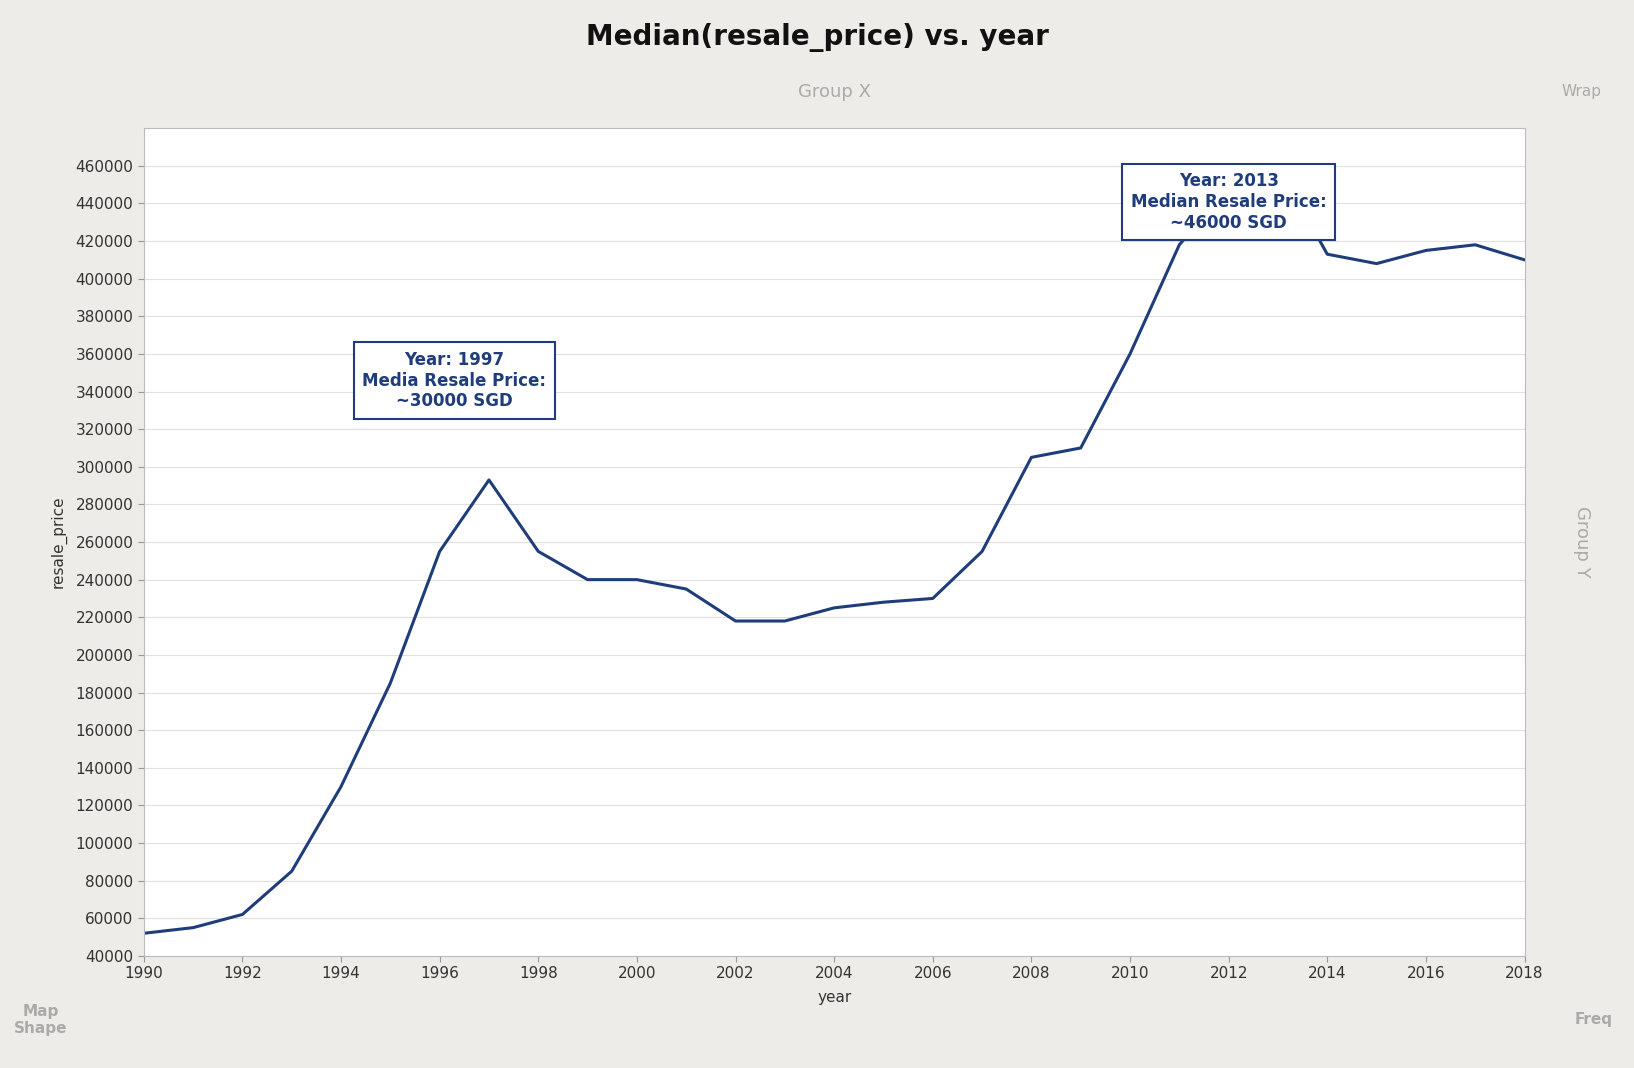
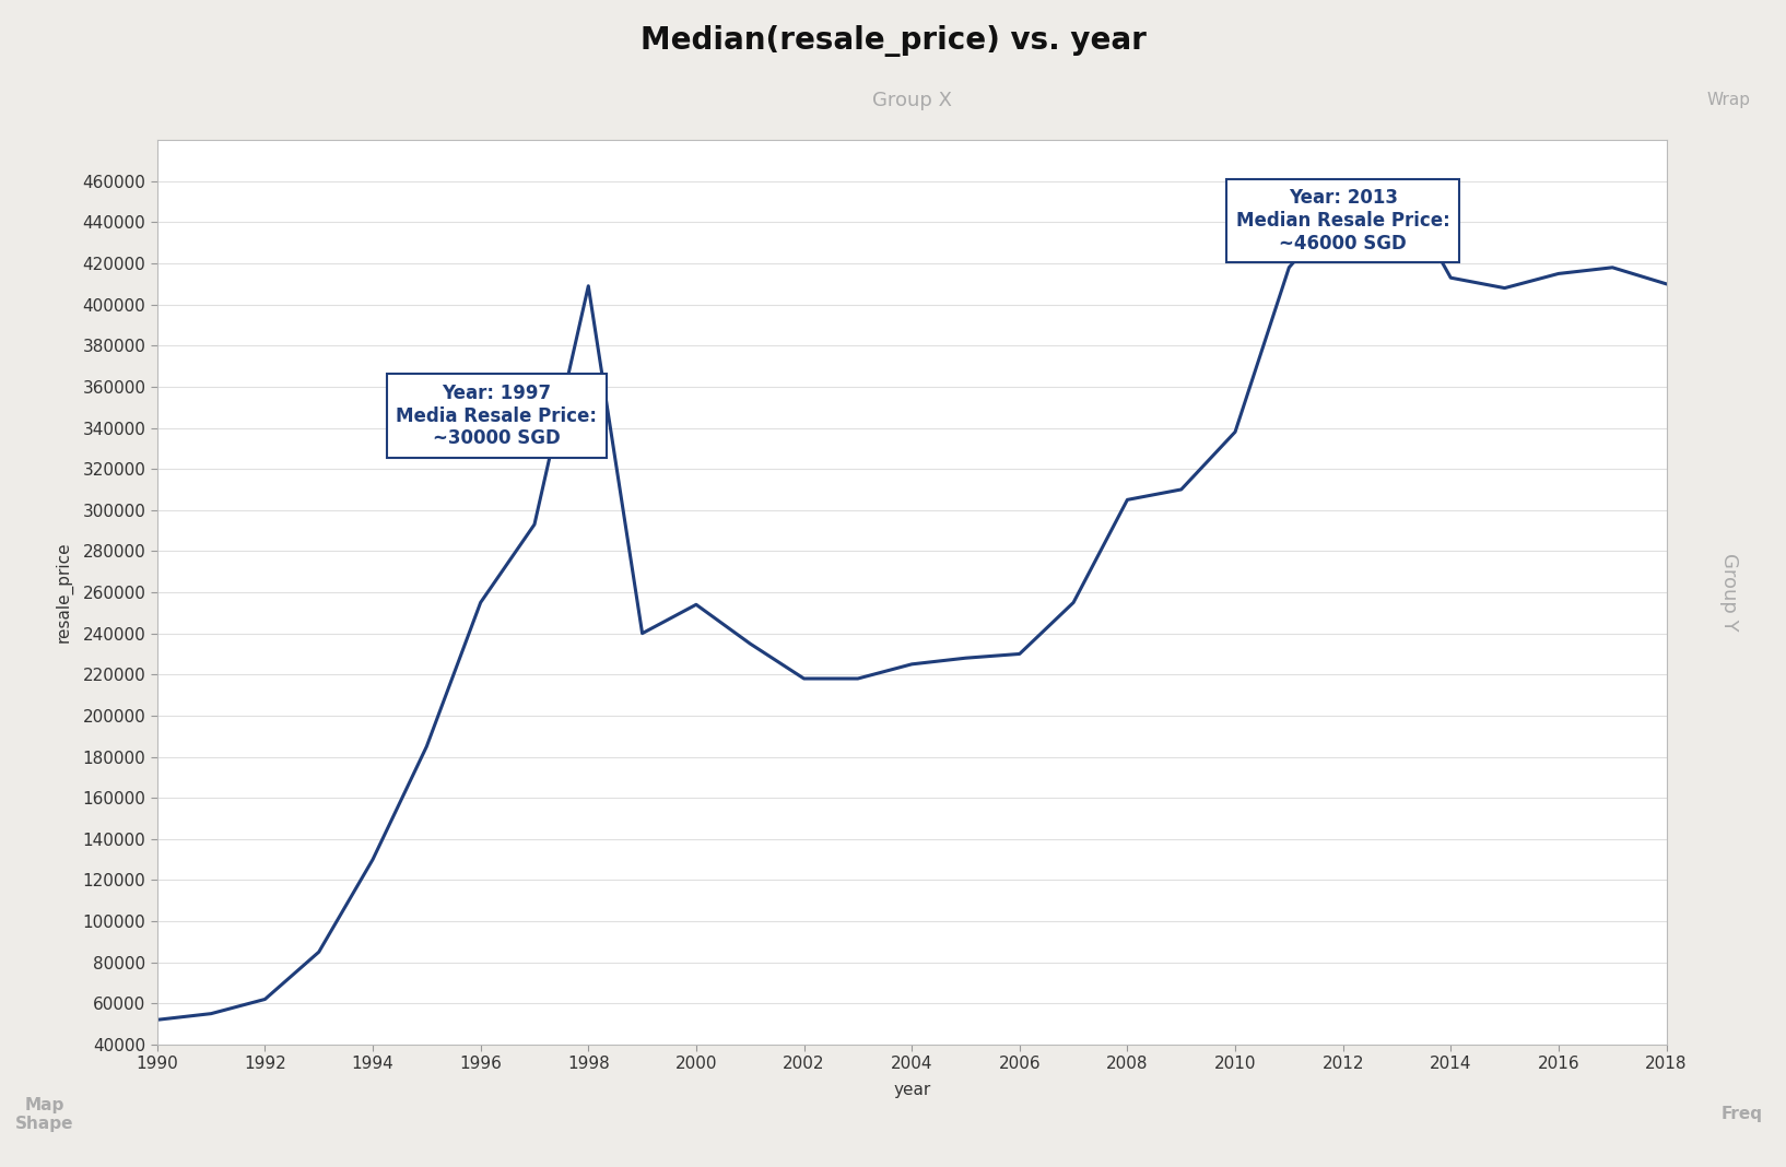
1998: 255000 -> 409000
2000: 240000 -> 254000
2010: 360000 -> 338000
